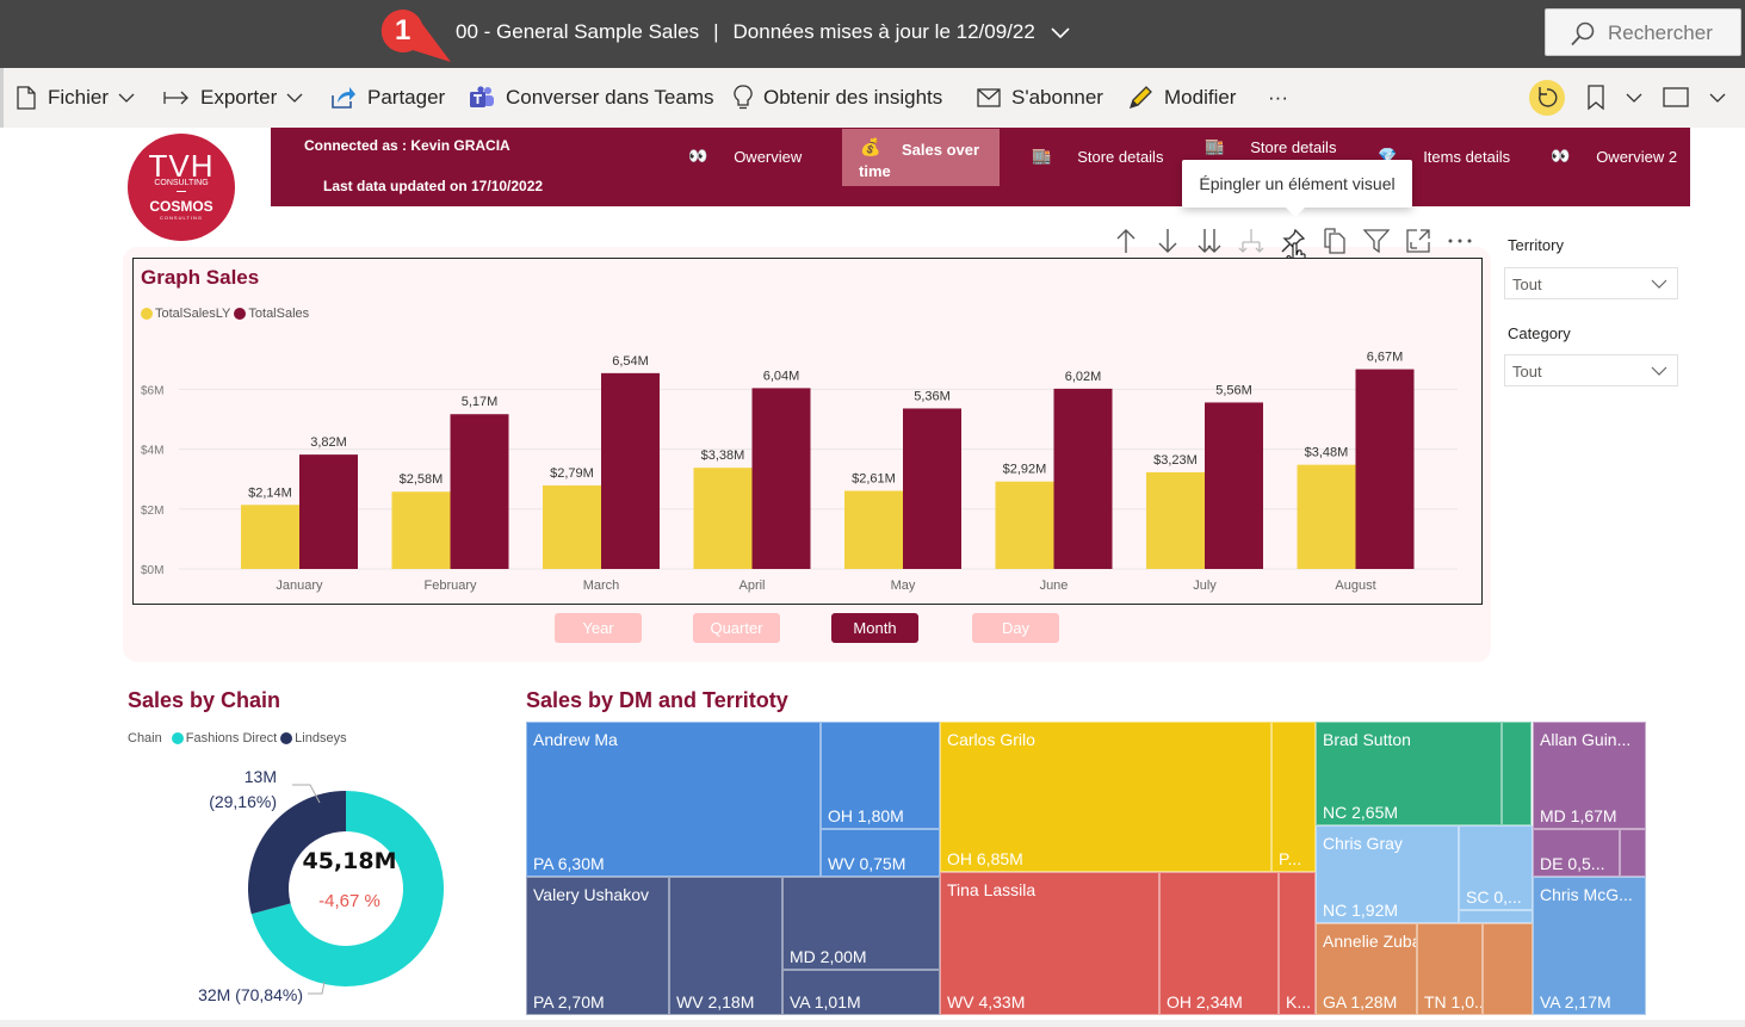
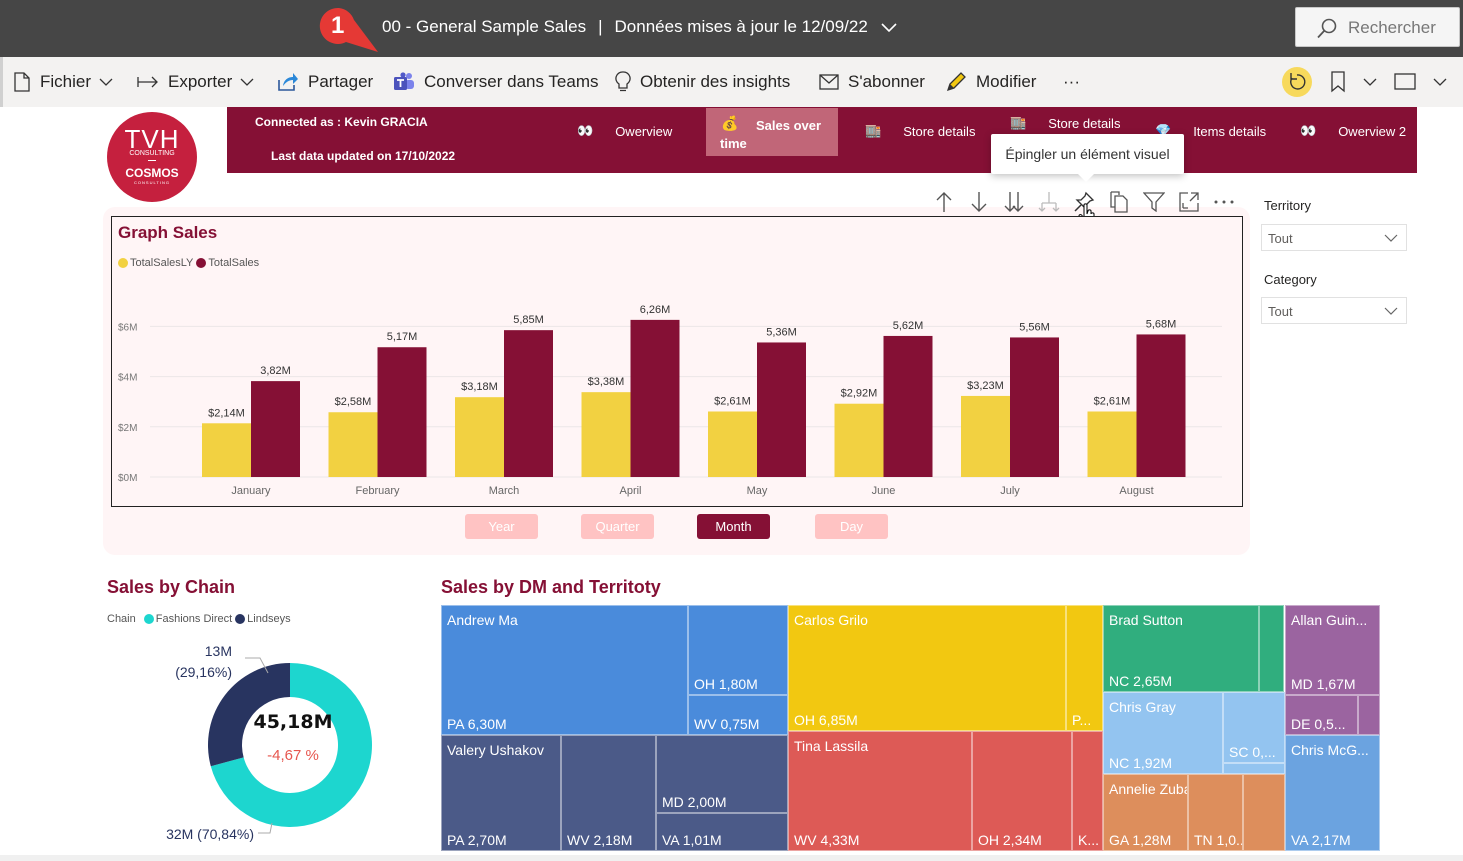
TotalSalesLY/March: $2,79M -> $3,18M
TotalSales/March: 6,54M -> 5,85M
TotalSales/April: 6,04M -> 6,26M
TotalSales/June: 6,02M -> 5,62M
TotalSalesLY/August: $3,48M -> $2,61M
TotalSales/August: 6,67M -> 5,68M
